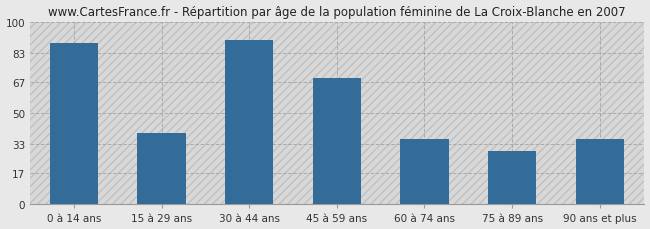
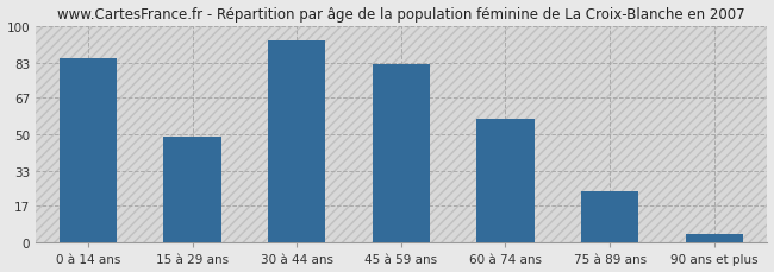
0 à 14 ans: 88 -> 85
15 à 29 ans: 39 -> 49
30 à 44 ans: 90 -> 93
45 à 59 ans: 69 -> 82
60 à 74 ans: 36 -> 57
75 à 89 ans: 29 -> 24
90 ans et plus: 36 -> 4
